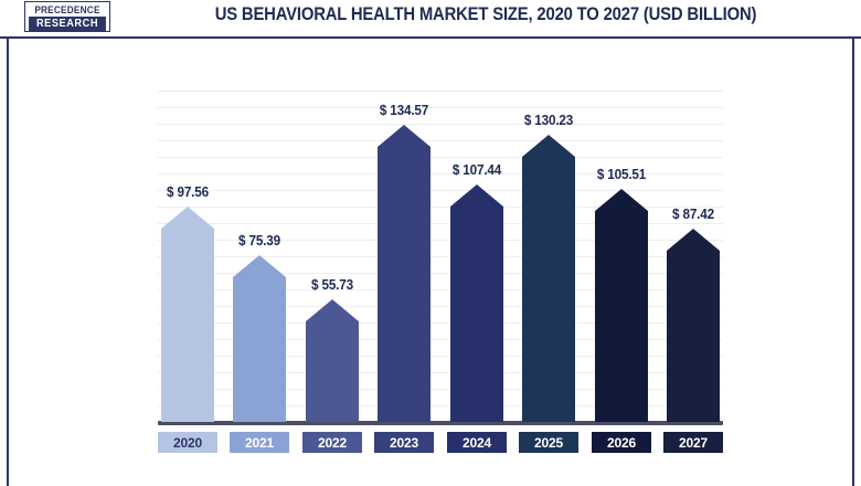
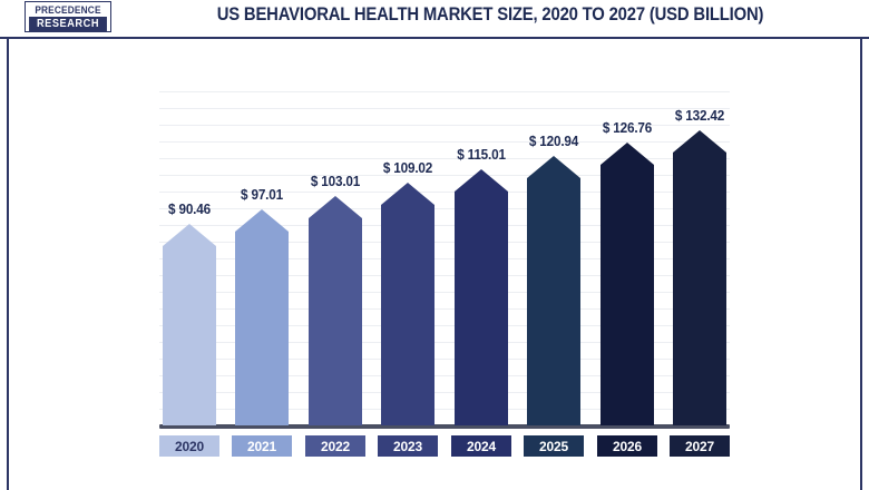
2020: 97.56 -> 90.46
2021: 75.39 -> 97.01
2022: 55.73 -> 103.01
2023: 134.57 -> 109.02
2024: 107.44 -> 115.01
2025: 130.23 -> 120.94
2026: 105.51 -> 126.76
2027: 87.42 -> 132.42
